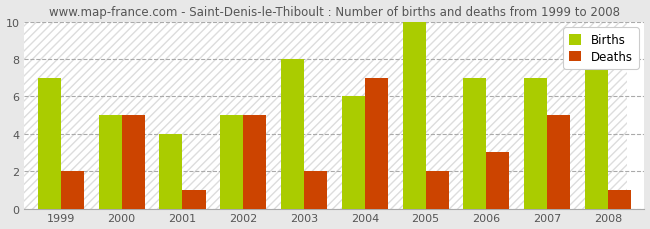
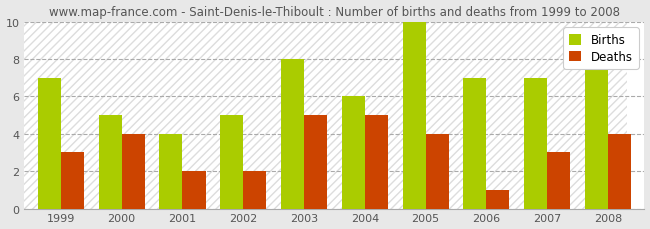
Deaths/1999: 2 -> 3
Deaths/2000: 5 -> 4
Deaths/2001: 1 -> 2
Deaths/2002: 5 -> 2
Deaths/2003: 2 -> 5
Deaths/2004: 7 -> 5
Deaths/2005: 2 -> 4
Deaths/2006: 3 -> 1
Deaths/2007: 5 -> 3
Deaths/2008: 1 -> 4
